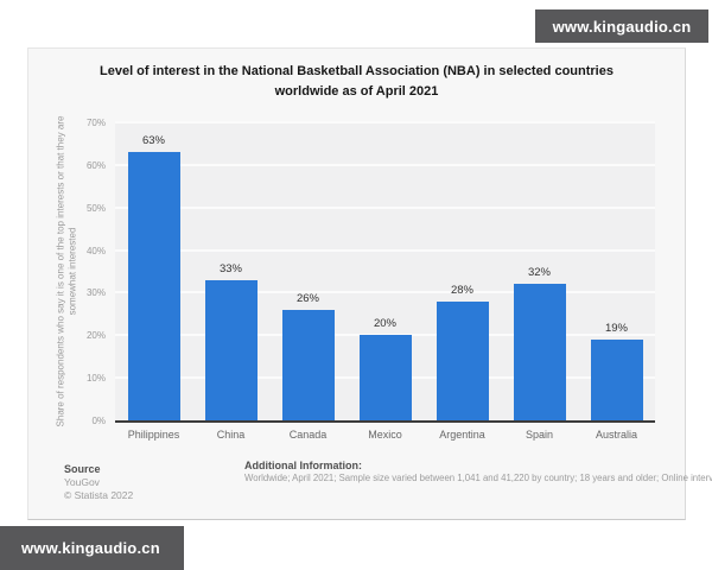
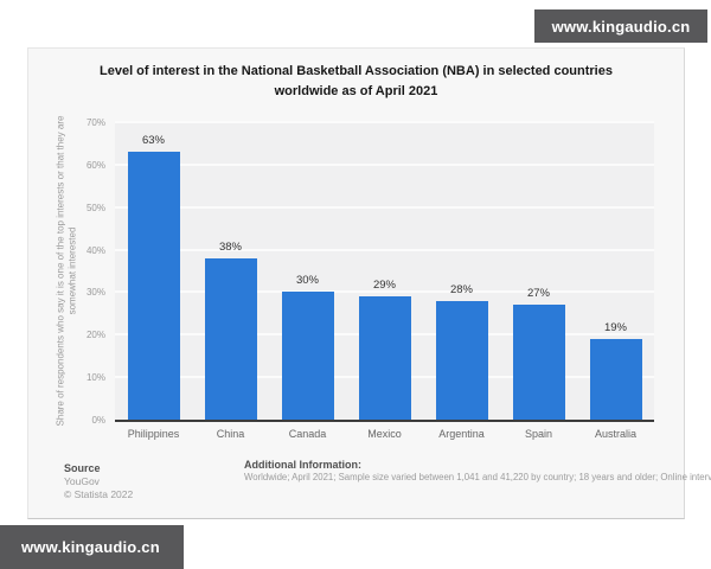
China: 33% -> 38%
Canada: 26% -> 30%
Mexico: 20% -> 29%
Spain: 32% -> 27%
